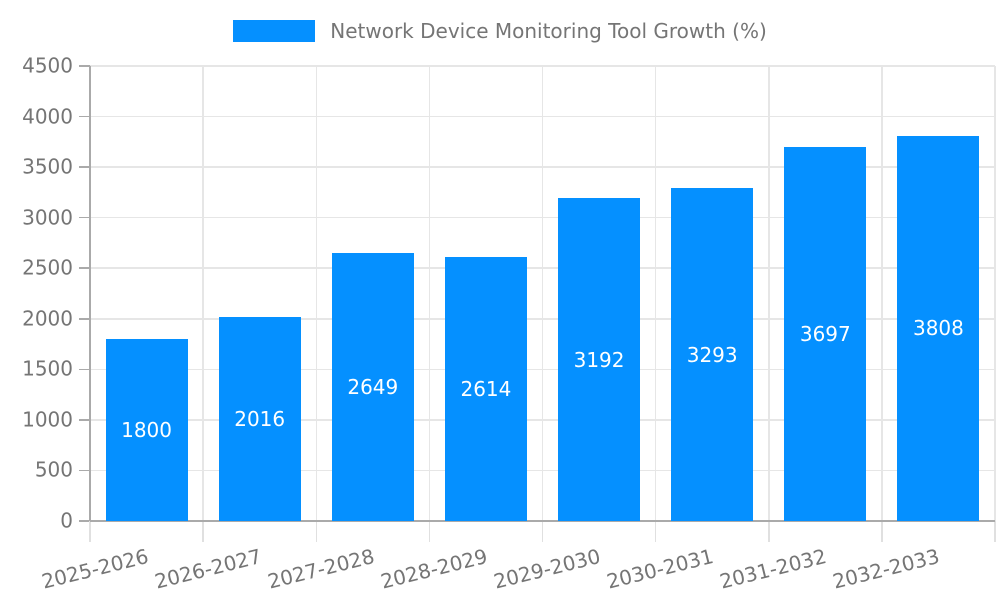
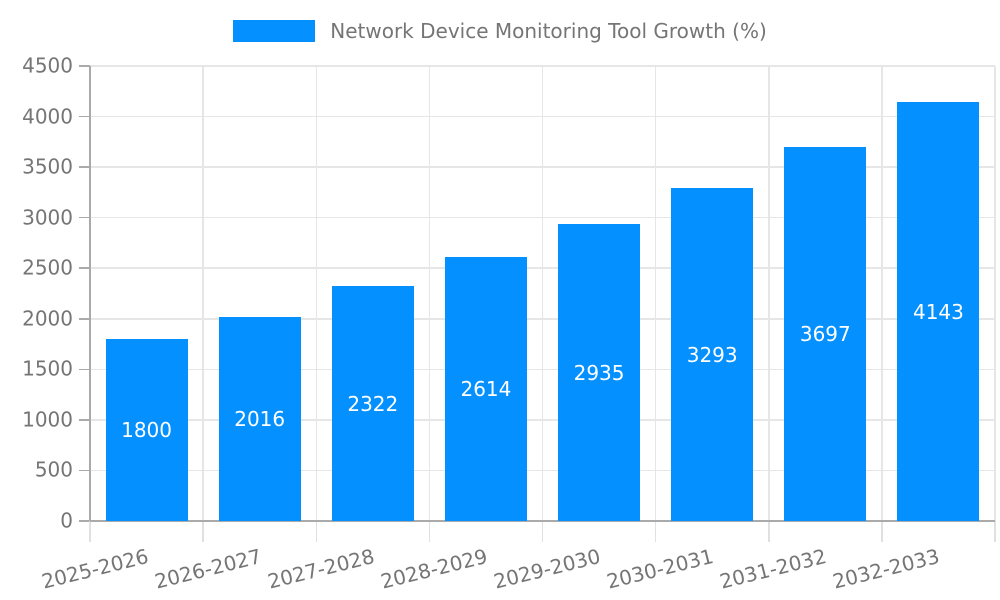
2027-2028: 2649 -> 2322
2029-2030: 3192 -> 2935
2032-2033: 3808 -> 4143
